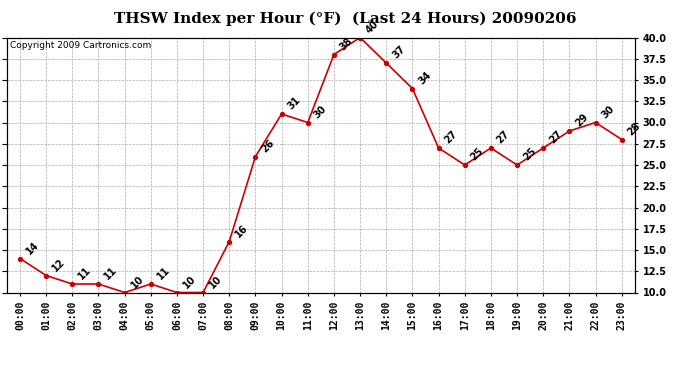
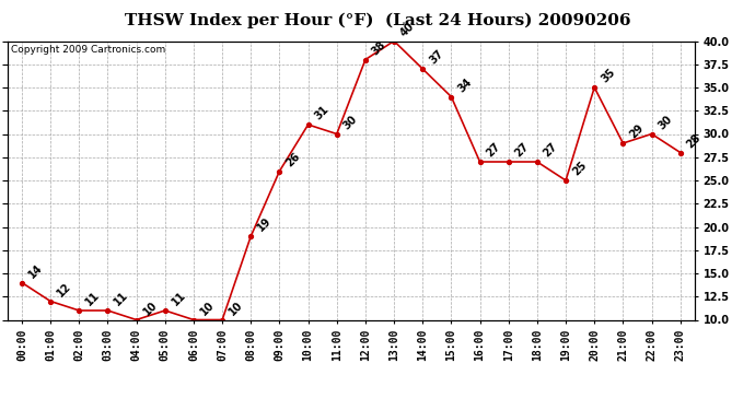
08:00: 16 -> 19
17:00: 25 -> 27
20:00: 27 -> 35
